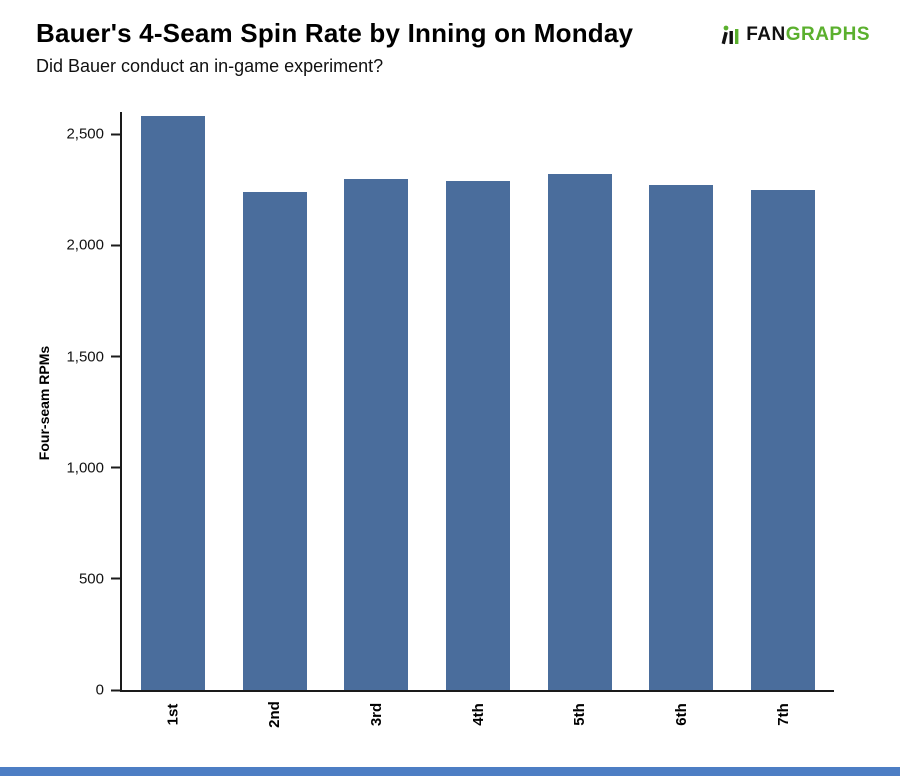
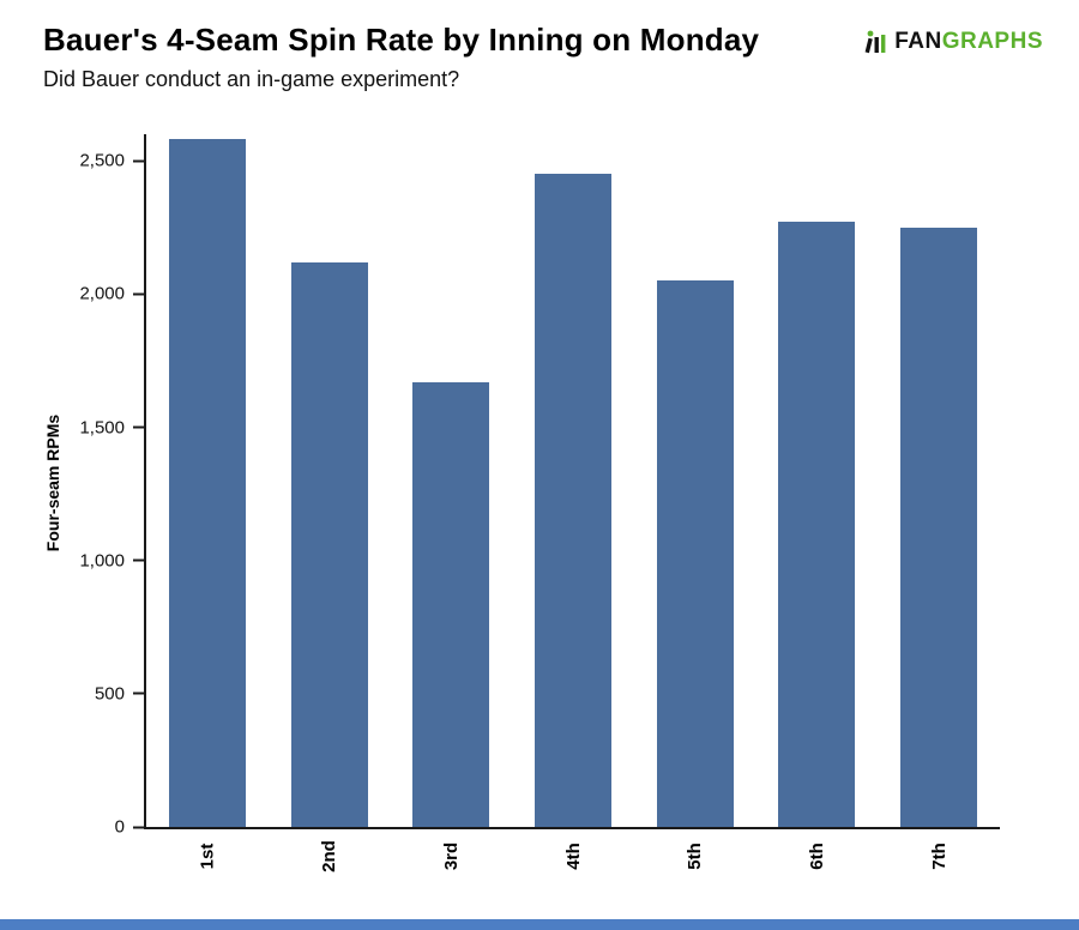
2nd: 2240 -> 2120
3rd: 2300 -> 1670
4th: 2290 -> 2450
5th: 2320 -> 2050
